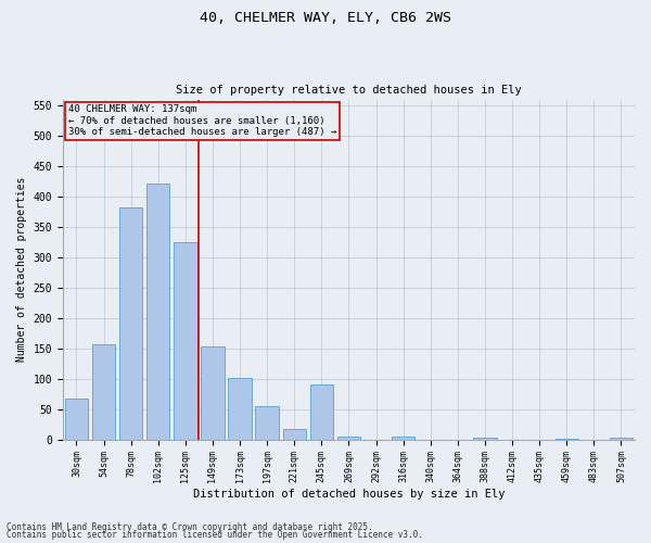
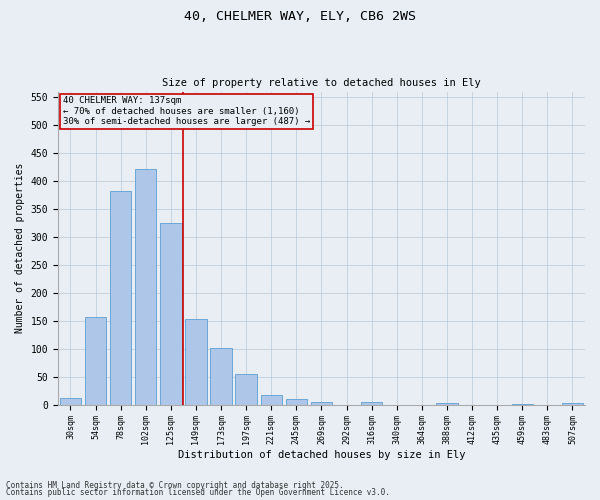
30sqm: 68 -> 12
245sqm: 90 -> 11
